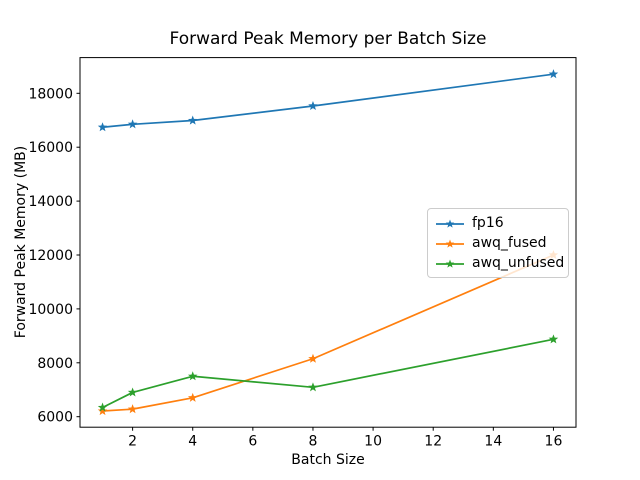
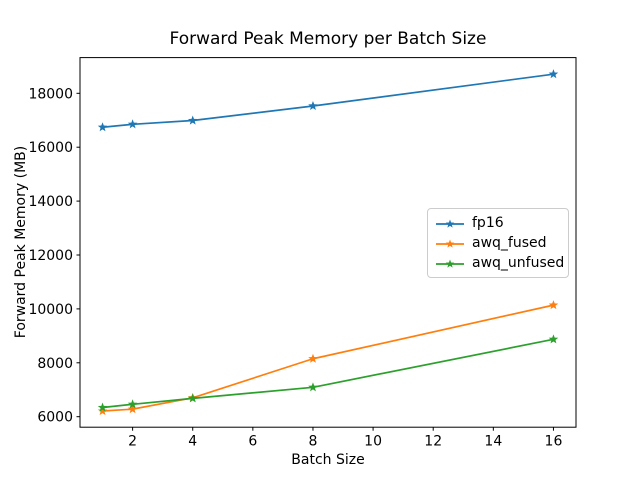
awq_unfused/2: 6900 -> 6500
awq_unfused/4: 7500 -> 6700
awq_fused/16: 12000 -> 10100
